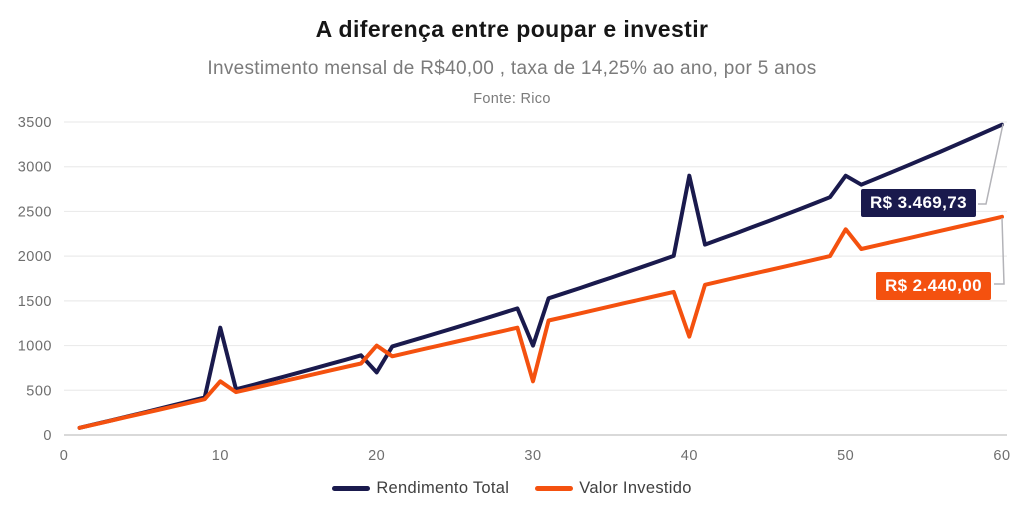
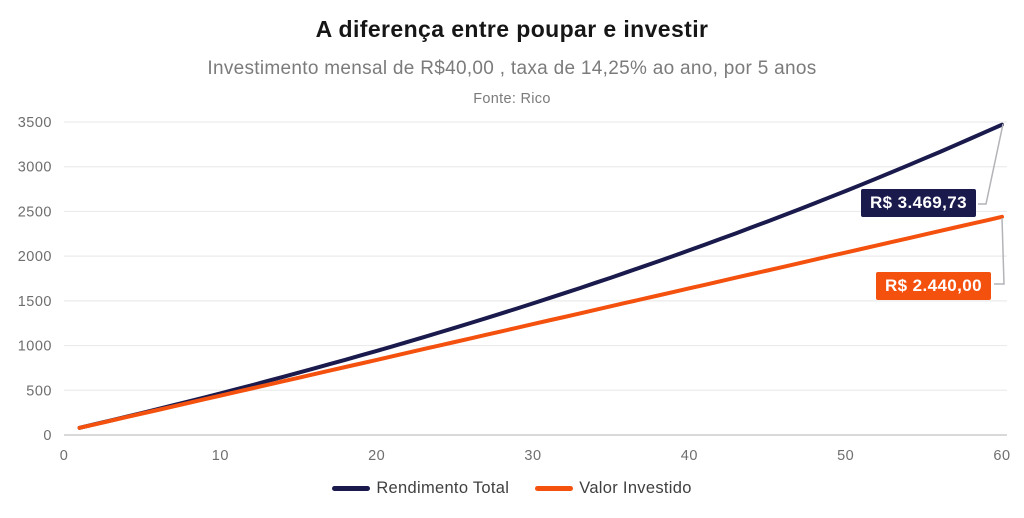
Rendimento Total/10: 1200 -> 500
Valor Investido/10: 600 -> 400
Rendimento Total/20: 700 -> 900
Valor Investido/20: 1000 -> 800
Rendimento Total/30: 1000 -> 1500
Valor Investido/30: 600 -> 1200
Rendimento Total/40: 2900 -> 2100
Valor Investido/40: 1100 -> 1600
Rendimento Total/50: 2900 -> 2700
Valor Investido/50: 2300 -> 2000
